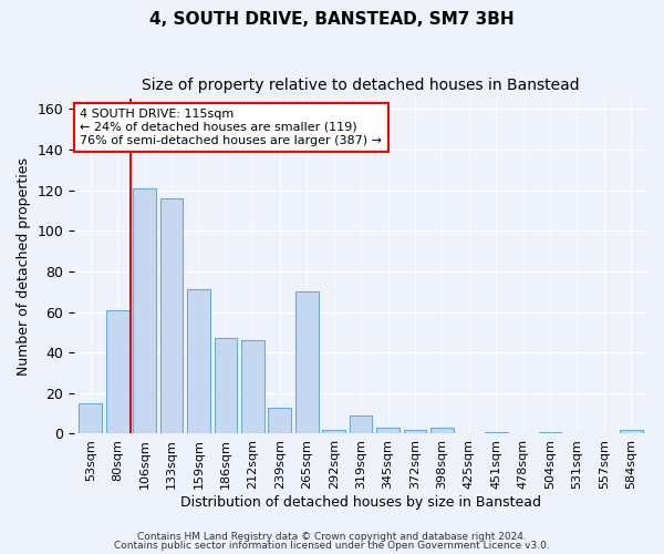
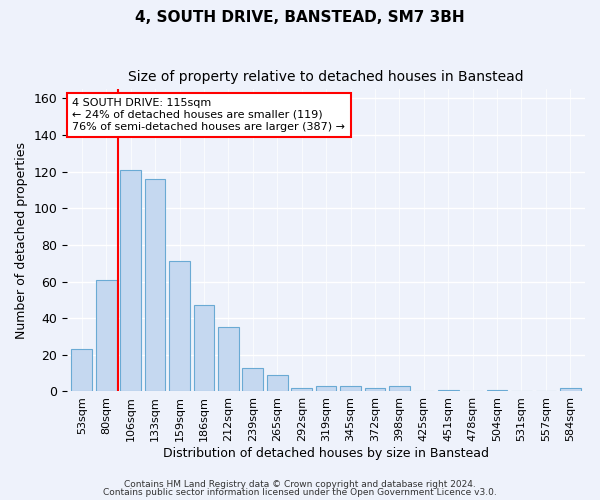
53sqm: 15 -> 23
212sqm: 46 -> 35
265sqm: 70 -> 9
319sqm: 9 -> 3
